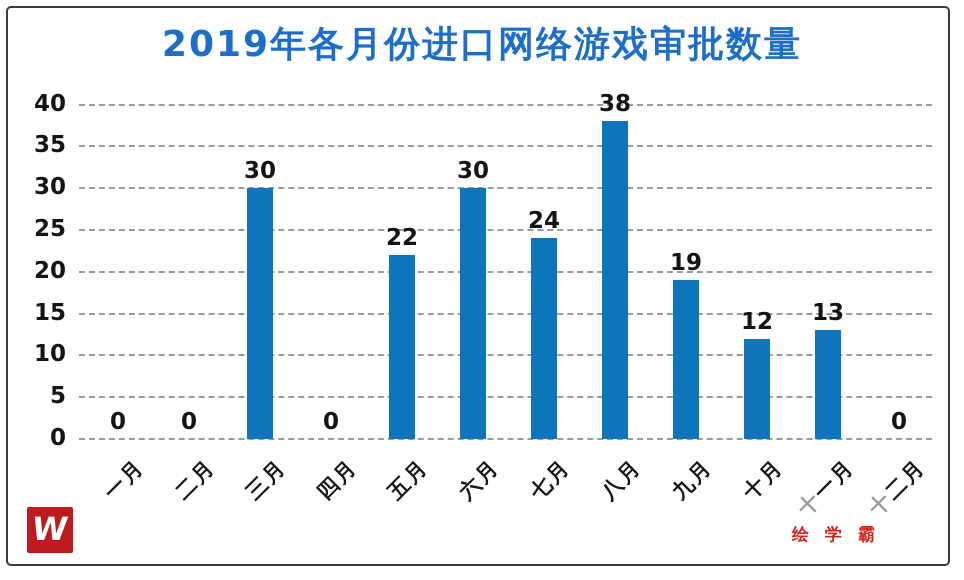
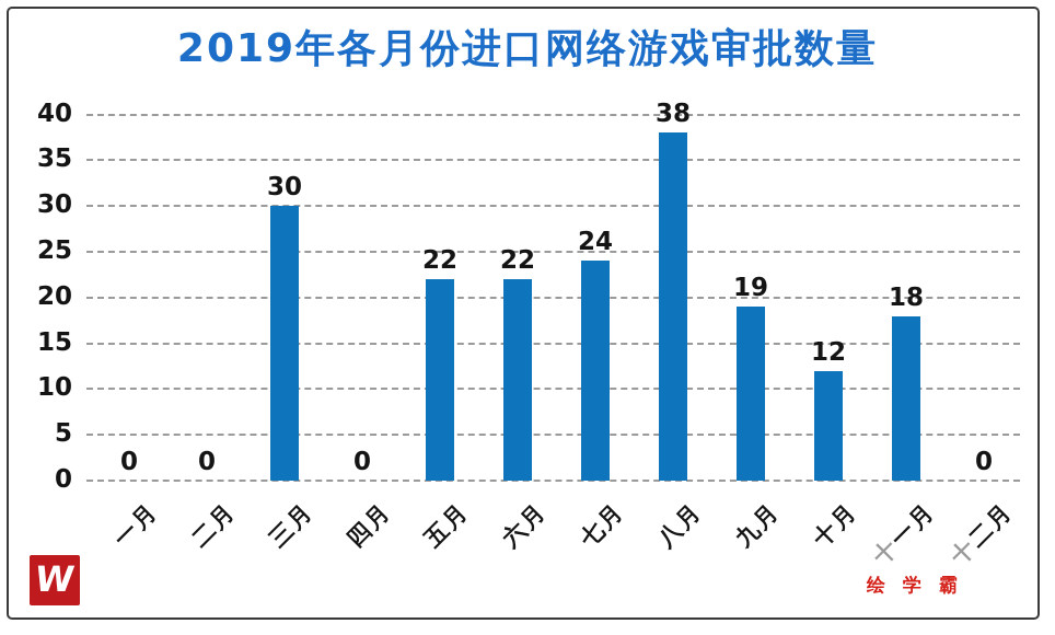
六月: 30 -> 22
十一月: 13 -> 18
